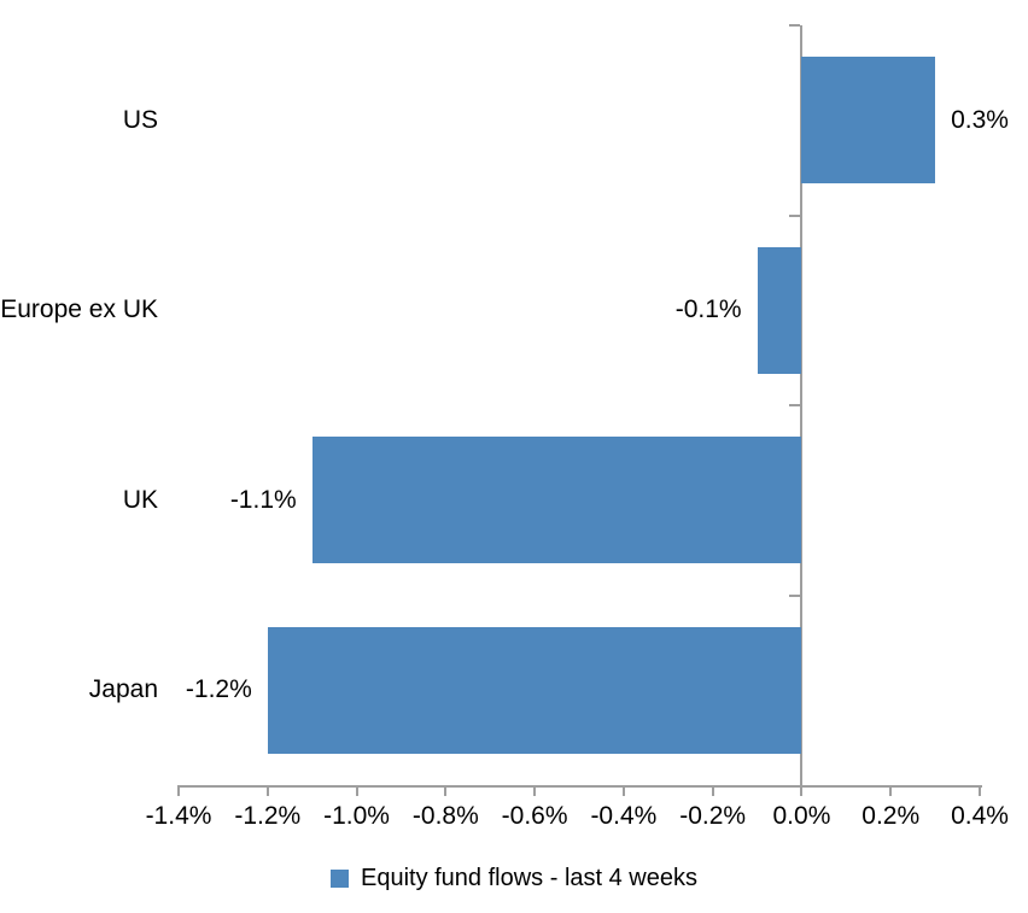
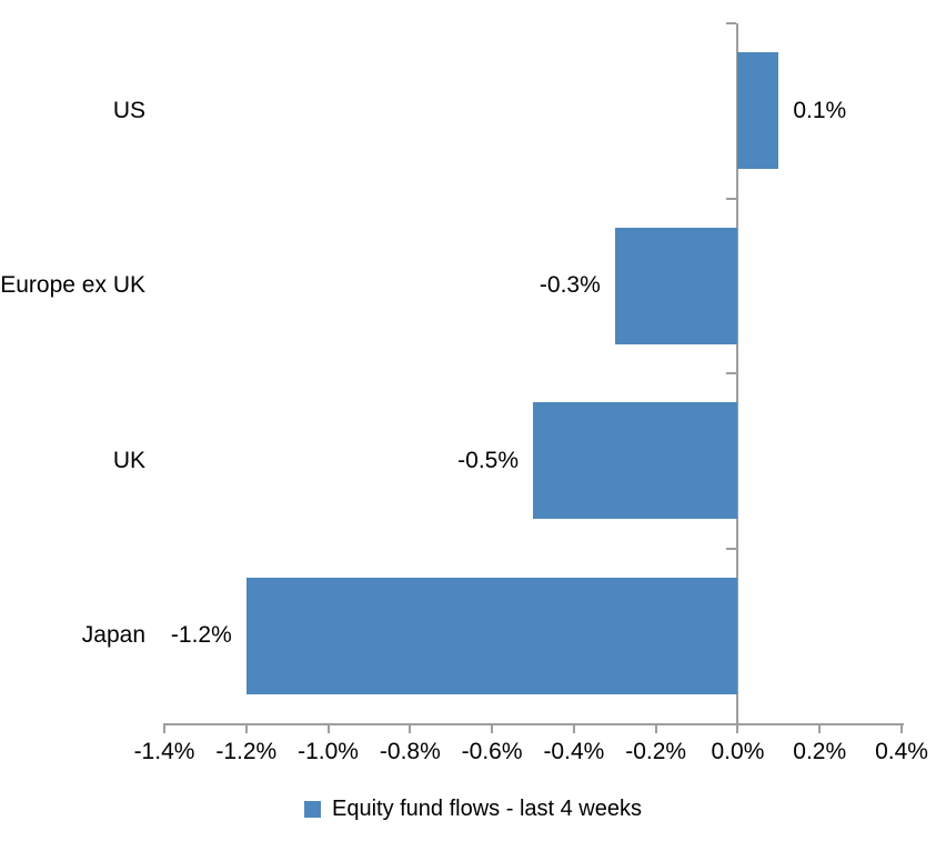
US: 0.3% -> 0.1%
Europe ex UK: -0.1% -> -0.3%
UK: -1.1% -> -0.5%
